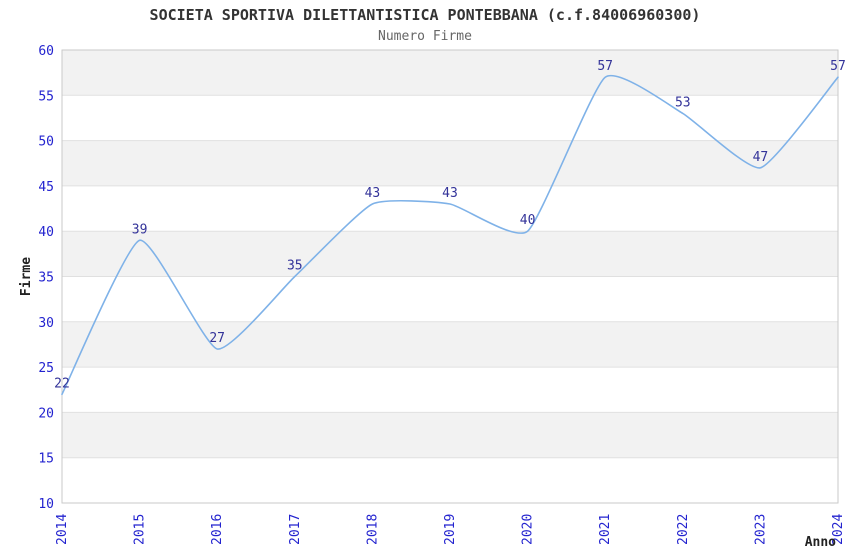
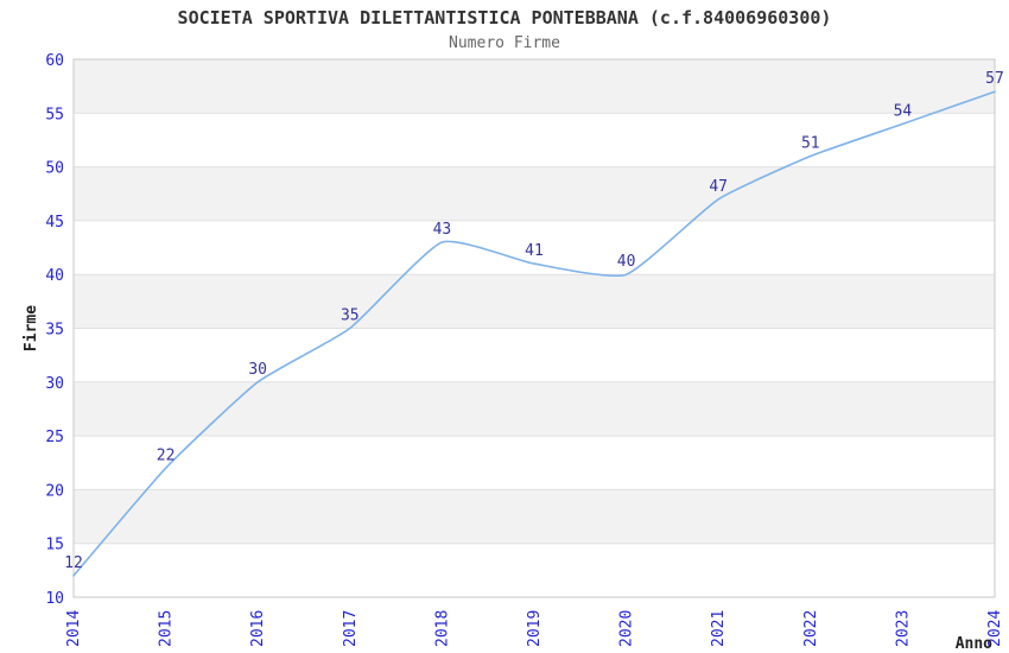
2014: 22 -> 12
2015: 39 -> 22
2016: 27 -> 30
2019: 43 -> 41
2021: 57 -> 47
2022: 53 -> 51
2023: 47 -> 54
